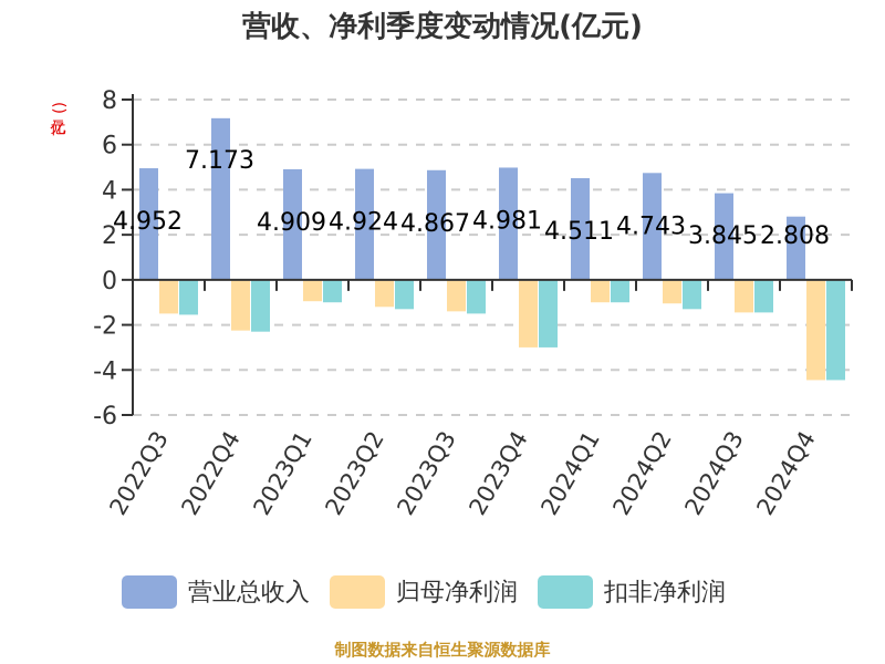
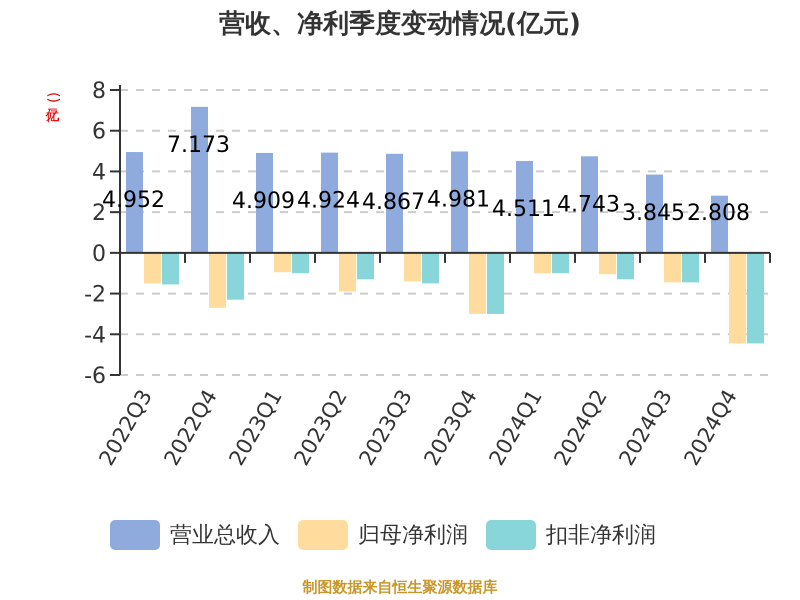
归母净利润/2022Q4: -2.2 -> -2.7
归母净利润/2023Q2: -1.2 -> -1.9
